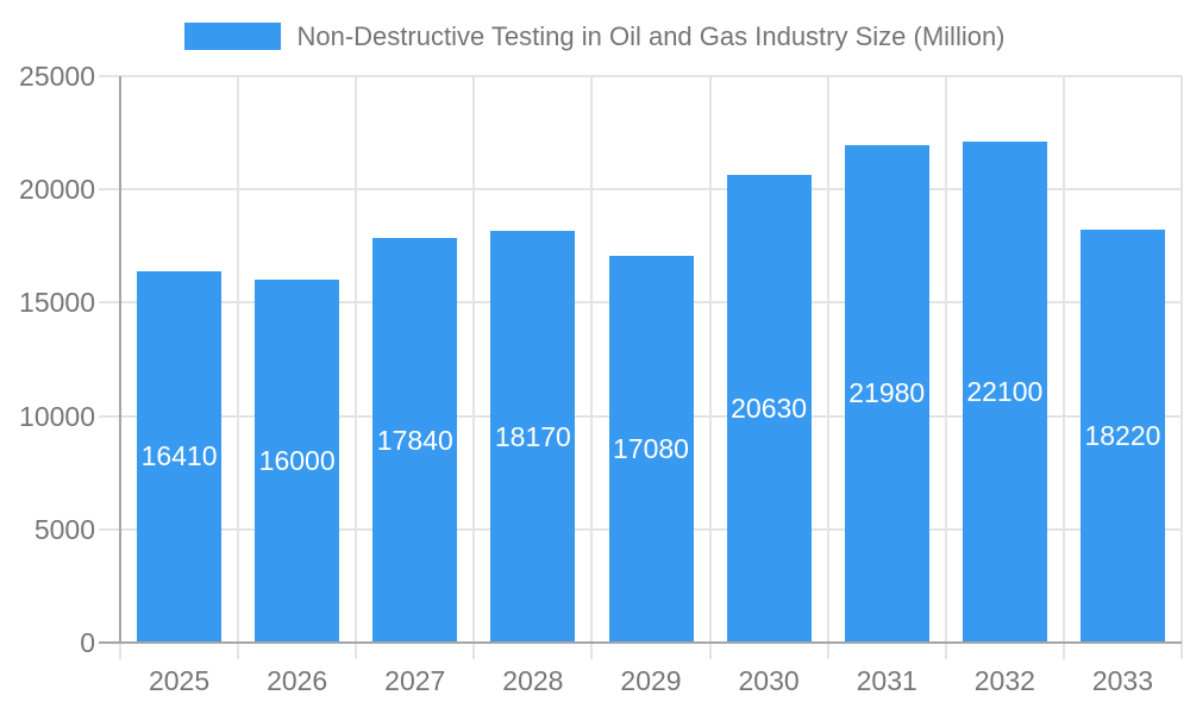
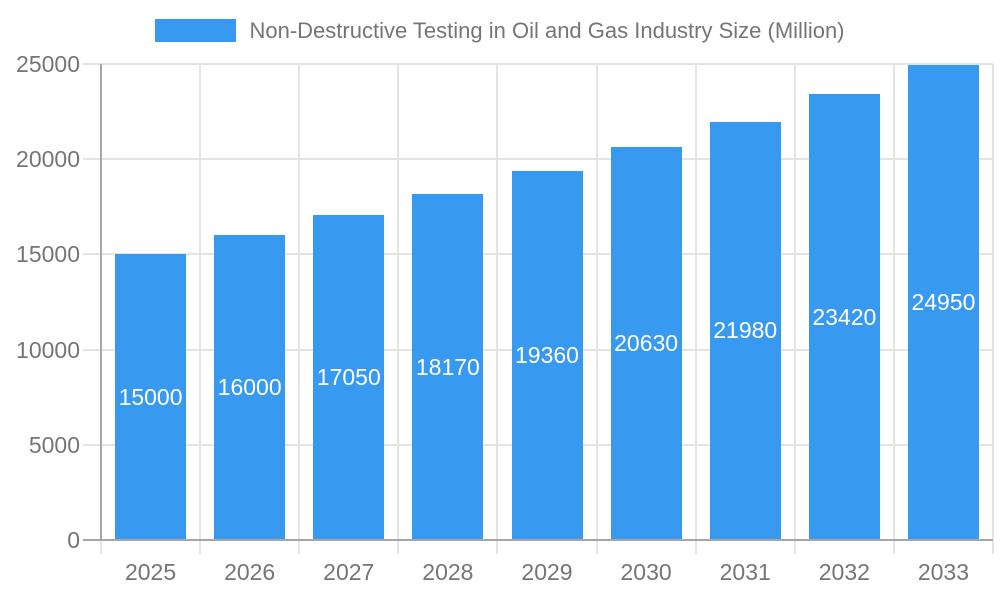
2025: 16410 -> 15000
2027: 17840 -> 17050
2029: 17080 -> 19360
2032: 22100 -> 23420
2033: 18220 -> 24950
